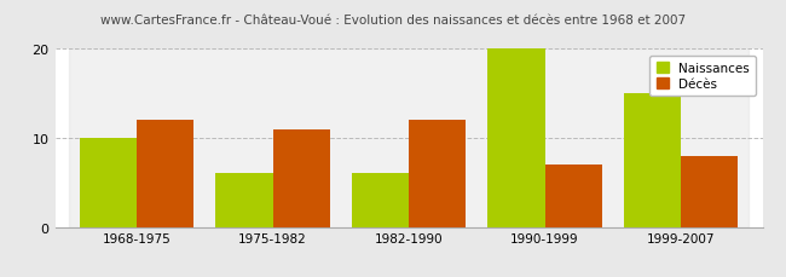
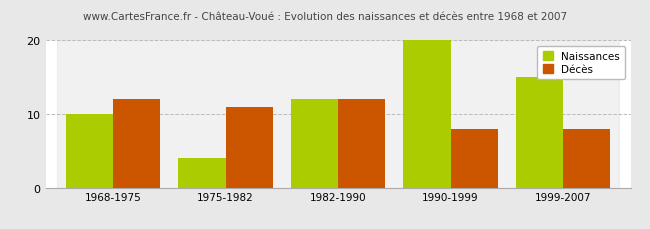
Naissances/1975-1982: 6 -> 4
Naissances/1982-1990: 6 -> 12
Décès/1990-1999: 7 -> 8
